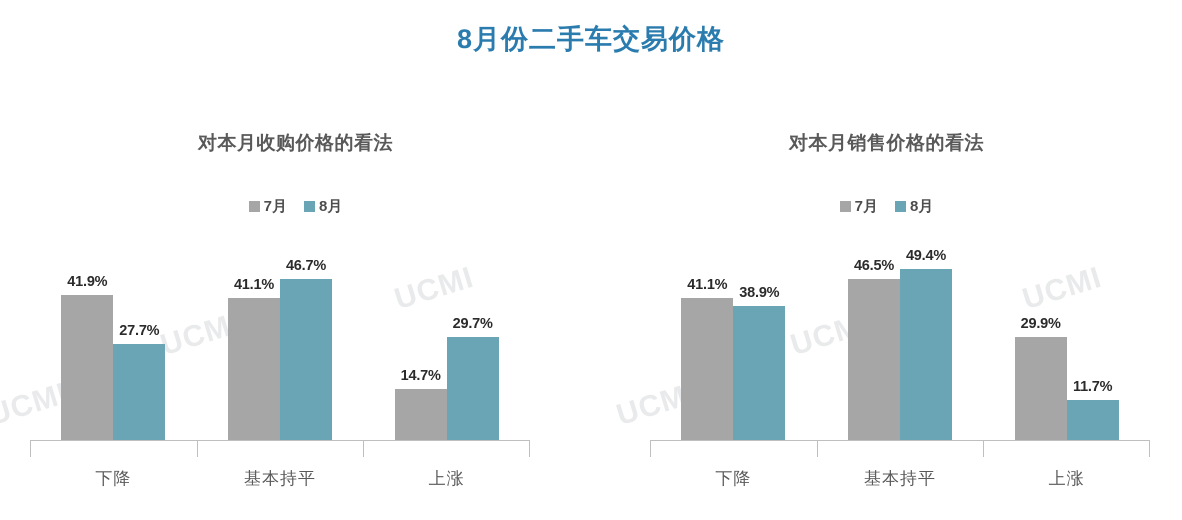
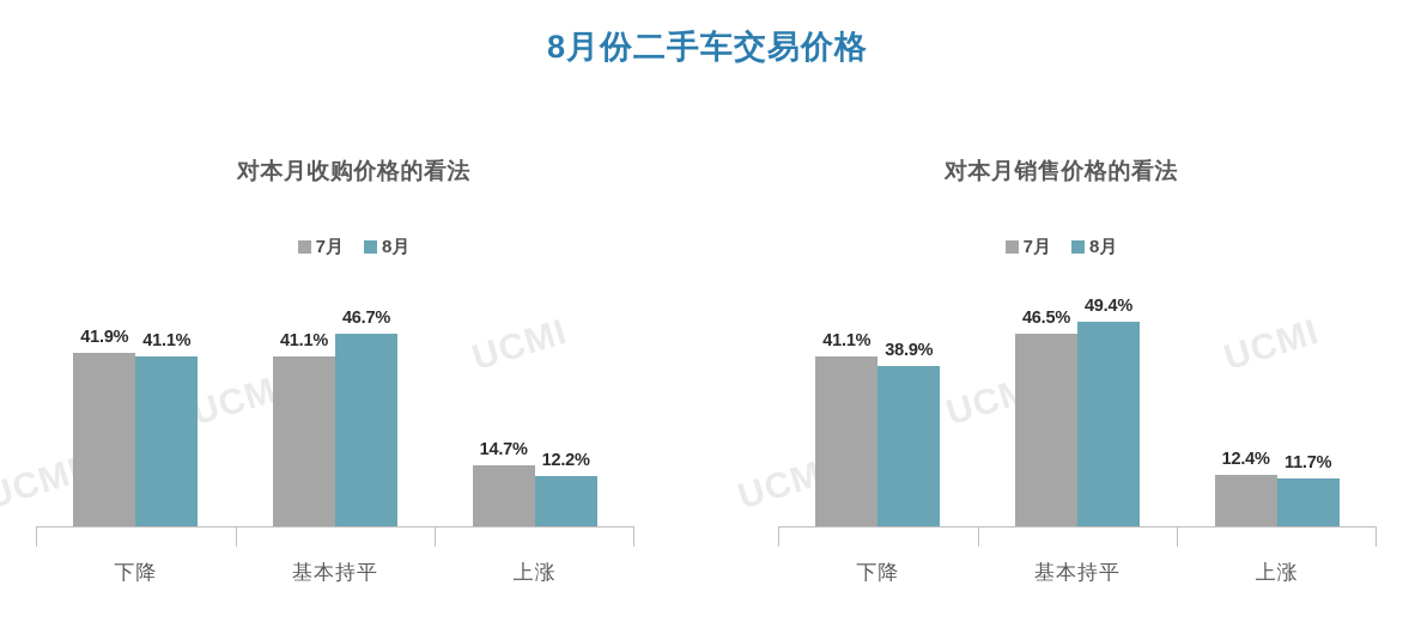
对本月收购价格的看法/8月/下降: 27.7% -> 41.1%
对本月收购价格的看法/8月/上涨: 29.7% -> 12.2%
对本月销售价格的看法/7月/上涨: 29.9% -> 12.4%
